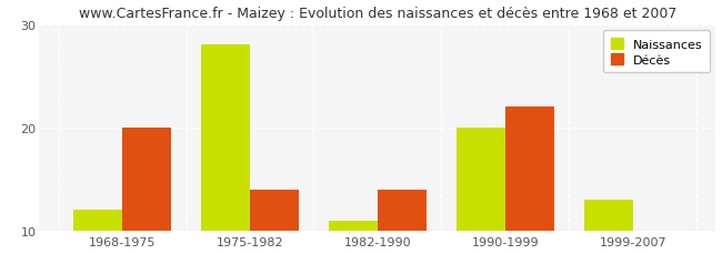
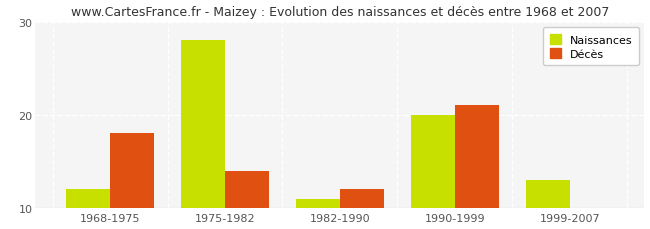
Décès/1968-1975: 20 -> 18
Décès/1982-1990: 14 -> 12
Décès/1990-1999: 22 -> 21
